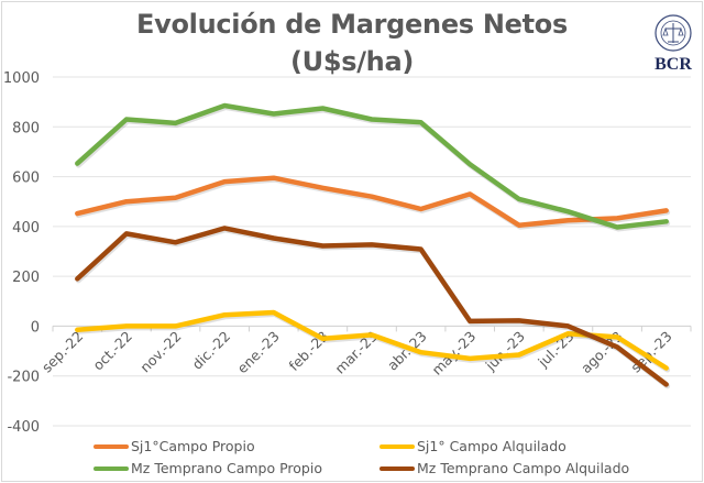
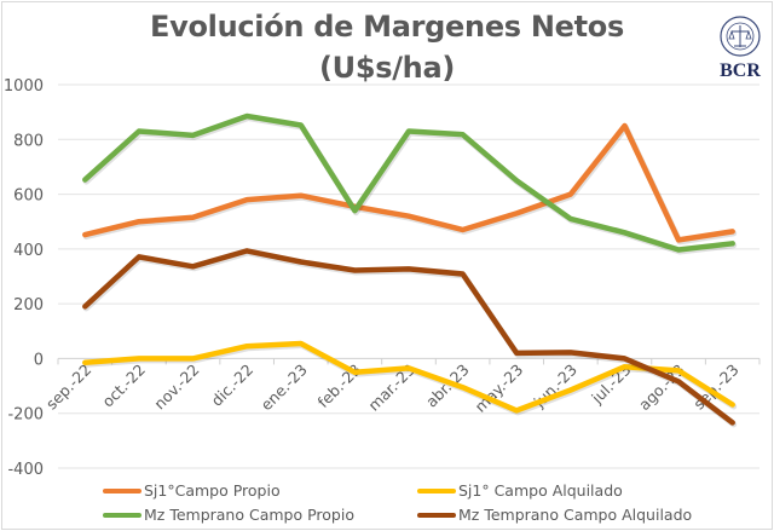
Mz Temprano Campo Propio/feb.-23: 870 -> 540
Sj1° Campo Alquilado/may.-23: -130 -> -190
Sj1°Campo Propio/jun.-23: 400 -> 600
Sj1°Campo Propio/jul.-23: 420 -> 850
